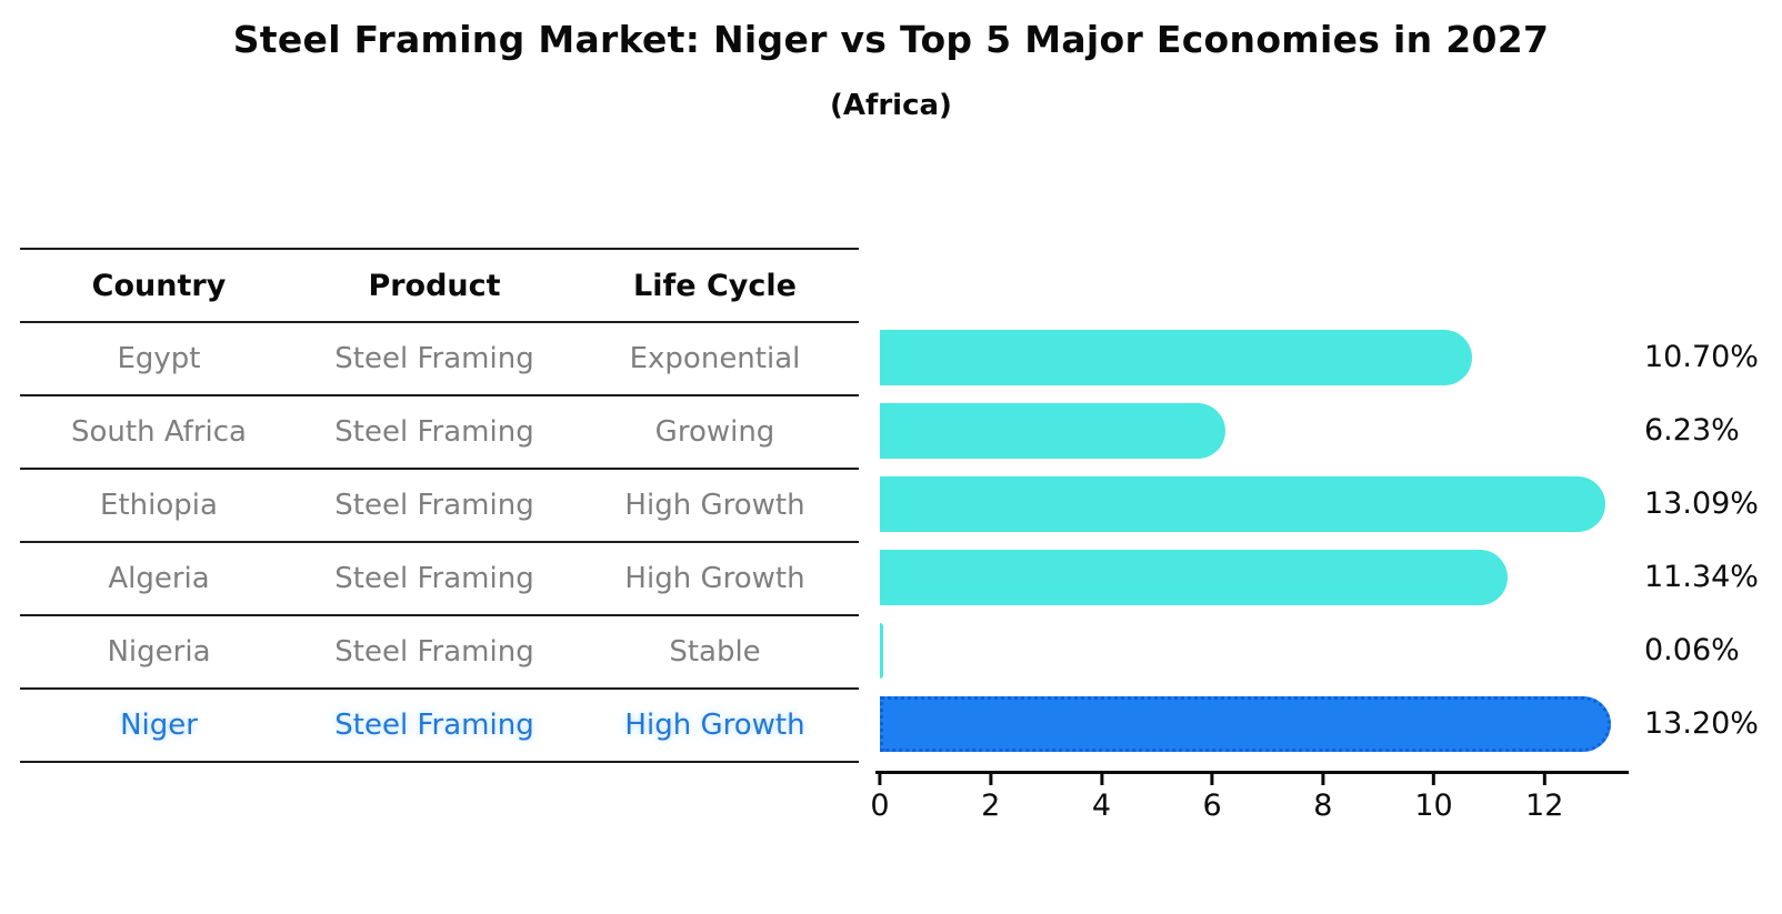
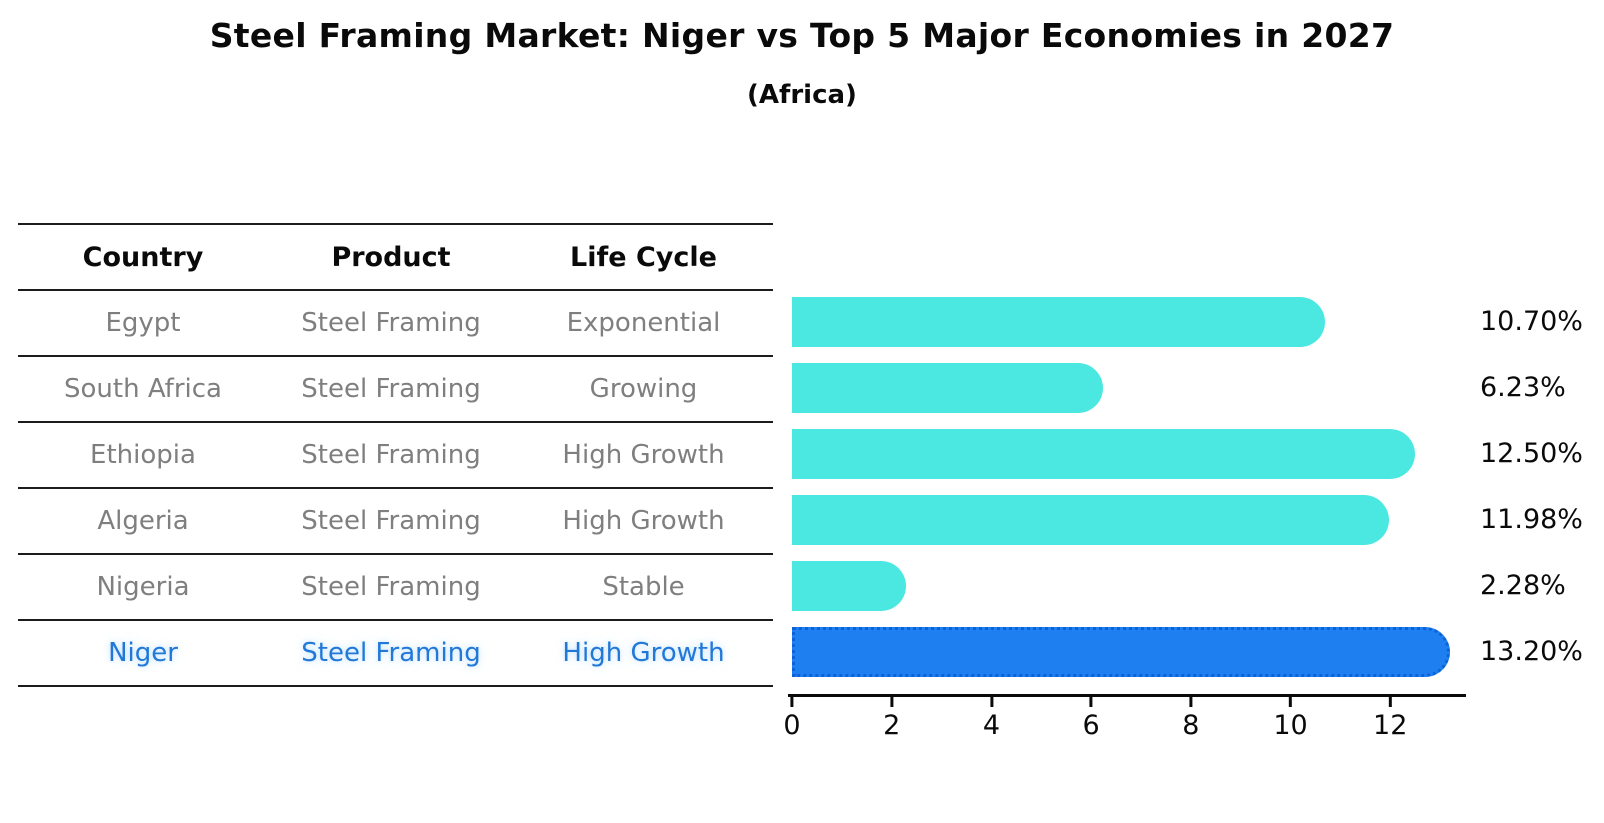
Ethiopia: 13.09% -> 12.50%
Algeria: 11.34% -> 11.98%
Nigeria: 0.06% -> 2.28%
